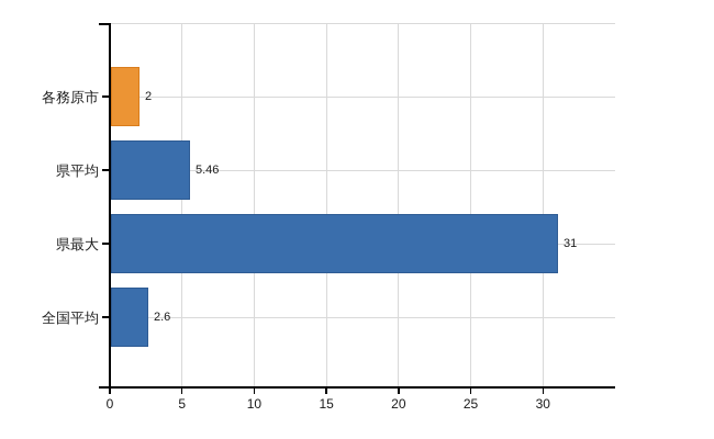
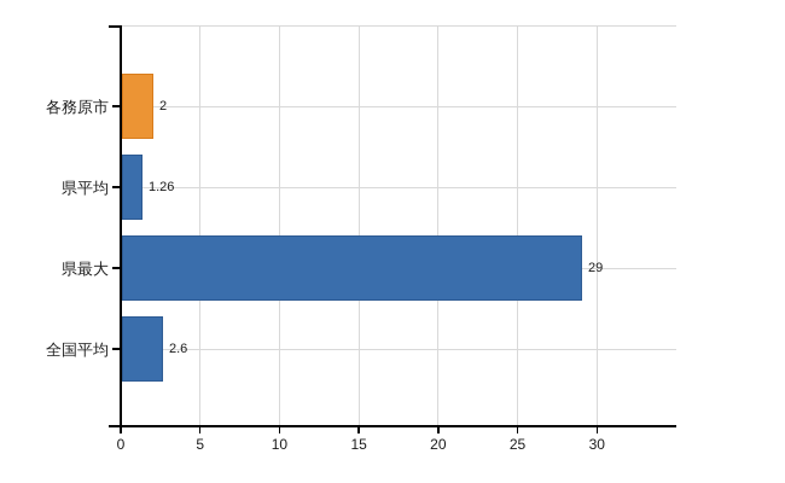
県平均: 5.46 -> 1.26
県最大: 31 -> 29
